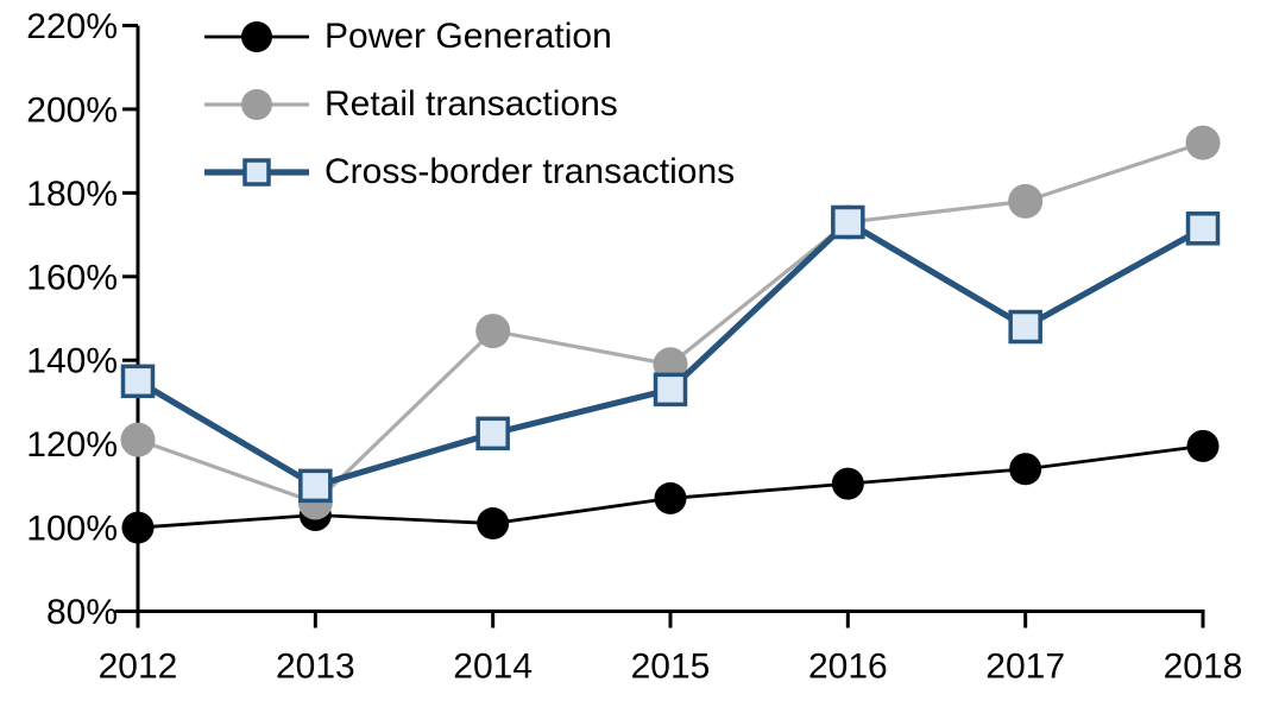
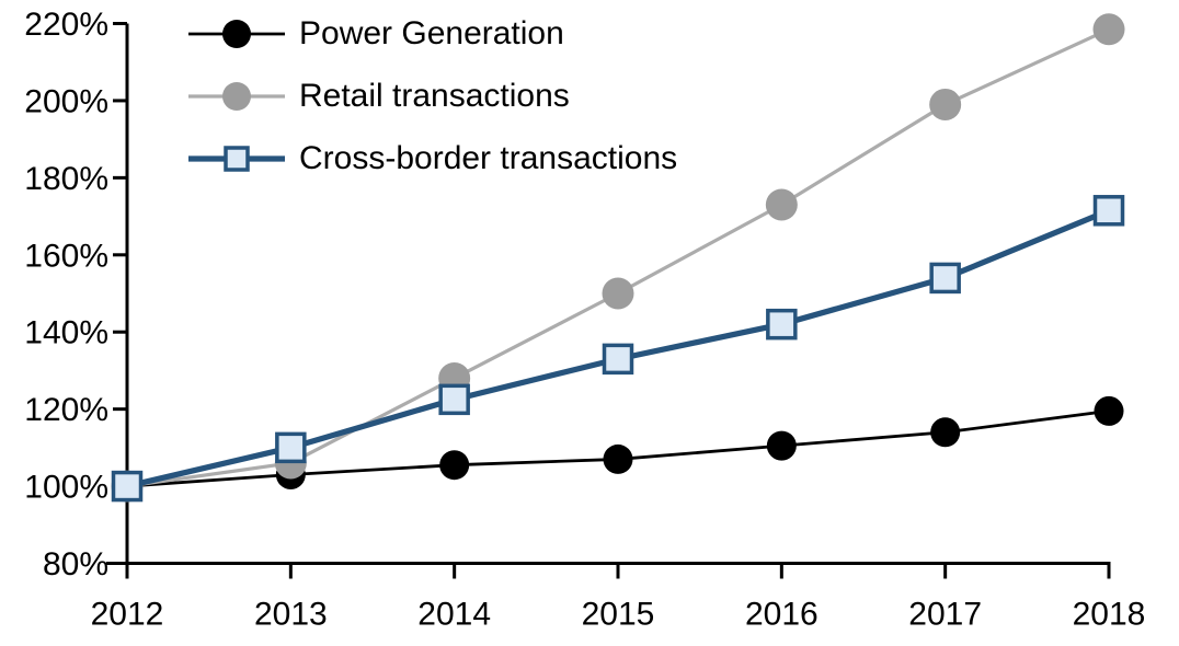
Retail transactions/2012: 121% -> 100%
Cross-border transactions/2012: 135% -> 100%
Power Generation/2014: 101% -> 106%
Retail transactions/2014: 147% -> 128%
Retail transactions/2015: 139% -> 150%
Cross-border transactions/2016: 173% -> 142%
Retail transactions/2017: 178% -> 199%
Cross-border transactions/2017: 148% -> 154%
Retail transactions/2018: 192% -> 218%
